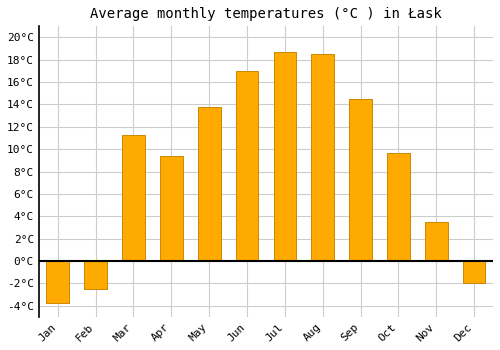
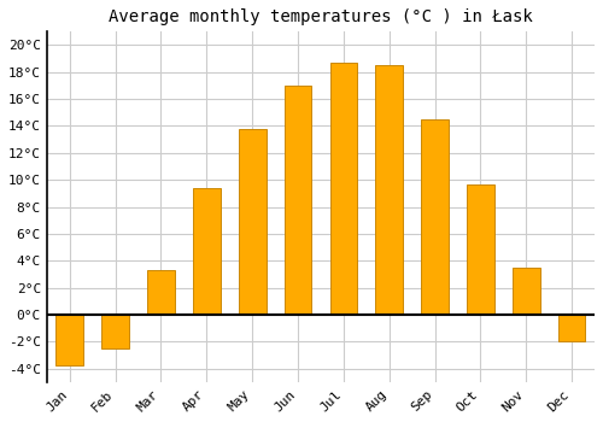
Mar: 11.3°C -> 3.3°C
